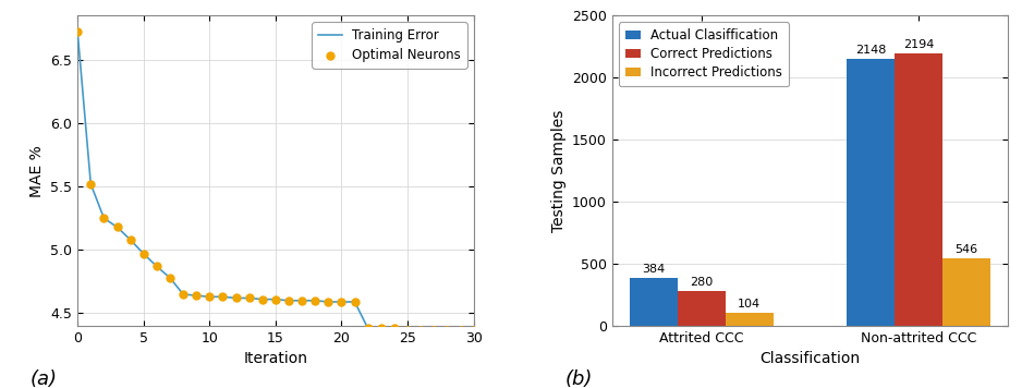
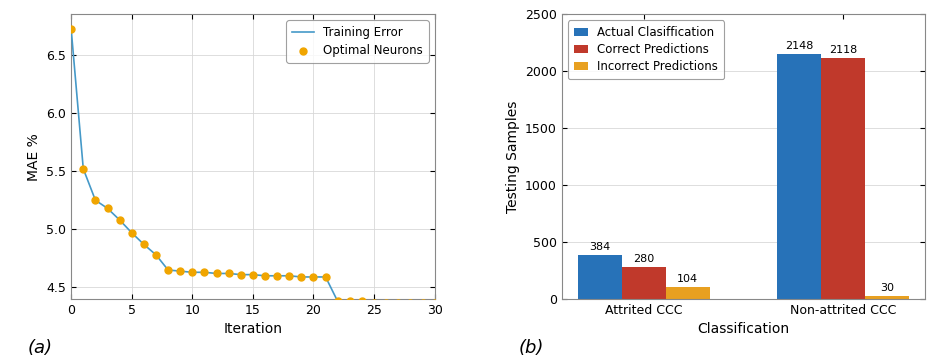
Correct Predictions/Non-attrited CCC: 2194 -> 2118
Incorrect Predictions/Non-attrited CCC: 546 -> 30
